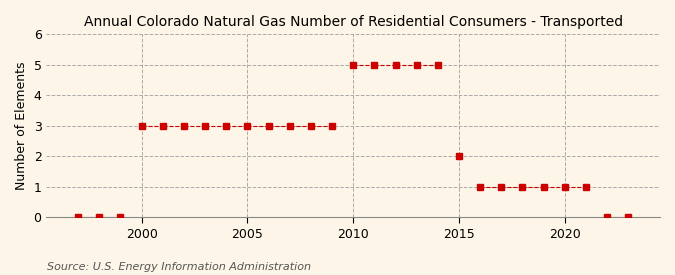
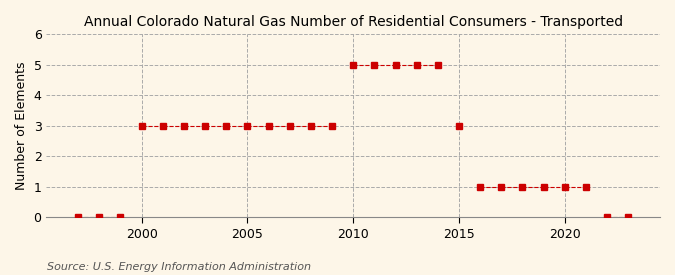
2015: 2 -> 3
